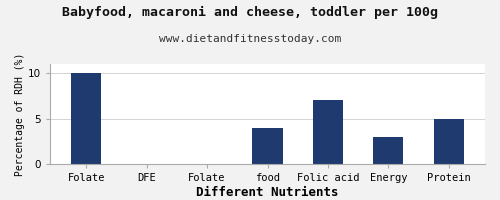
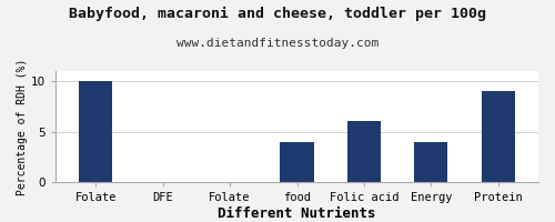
Folic acid: 7 -> 6
Energy: 3 -> 4
Protein: 5 -> 9
